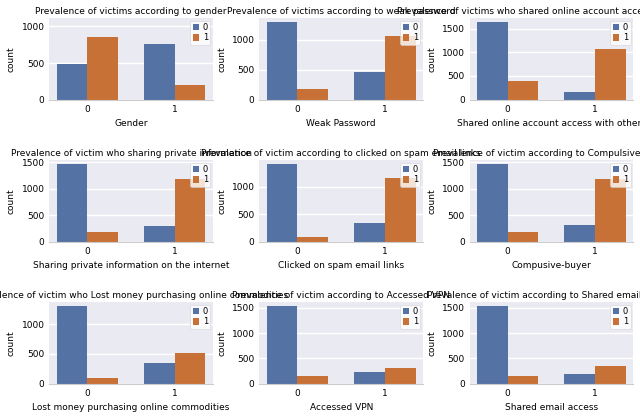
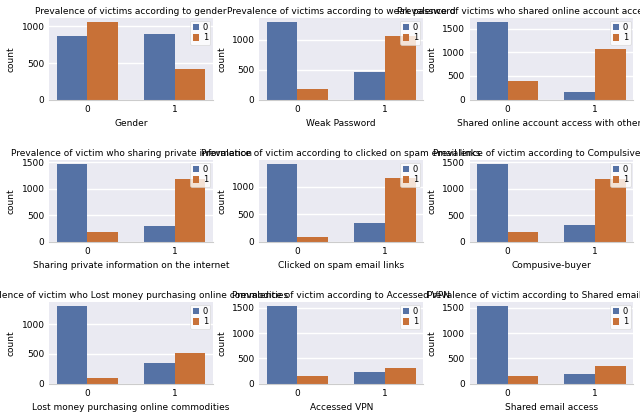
Prevalence of victims according to gender/0/0: 480 -> 870
Prevalence of victims according to gender/1/0: 860 -> 1060
Prevalence of victims according to gender/0/1: 760 -> 900
Prevalence of victims according to gender/1/1: 200 -> 420
